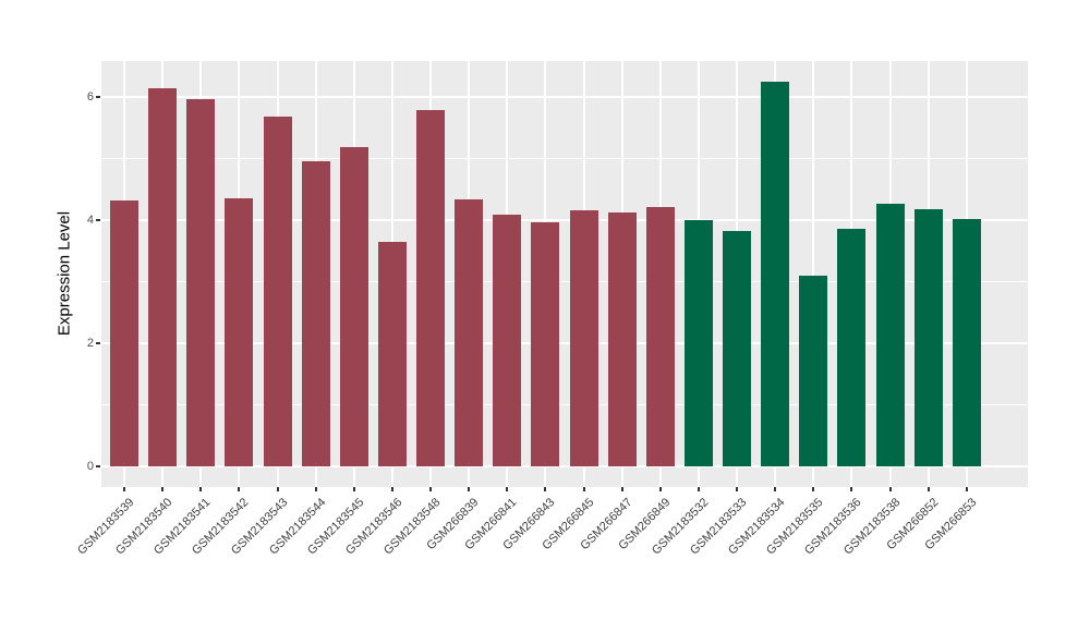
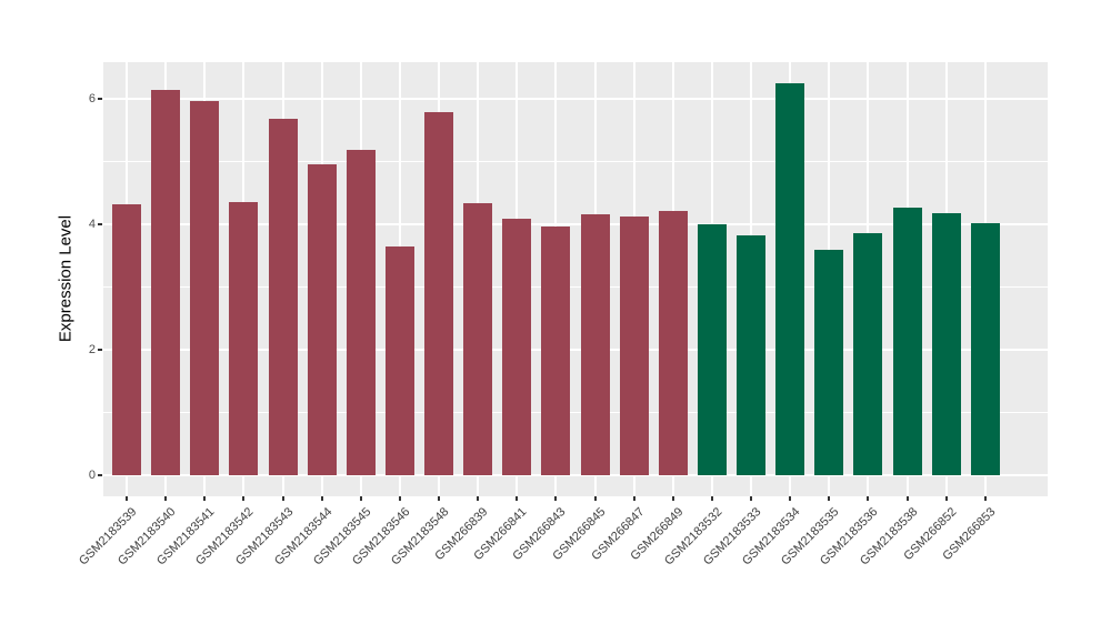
GSM2183535: 3.1 -> 3.6
